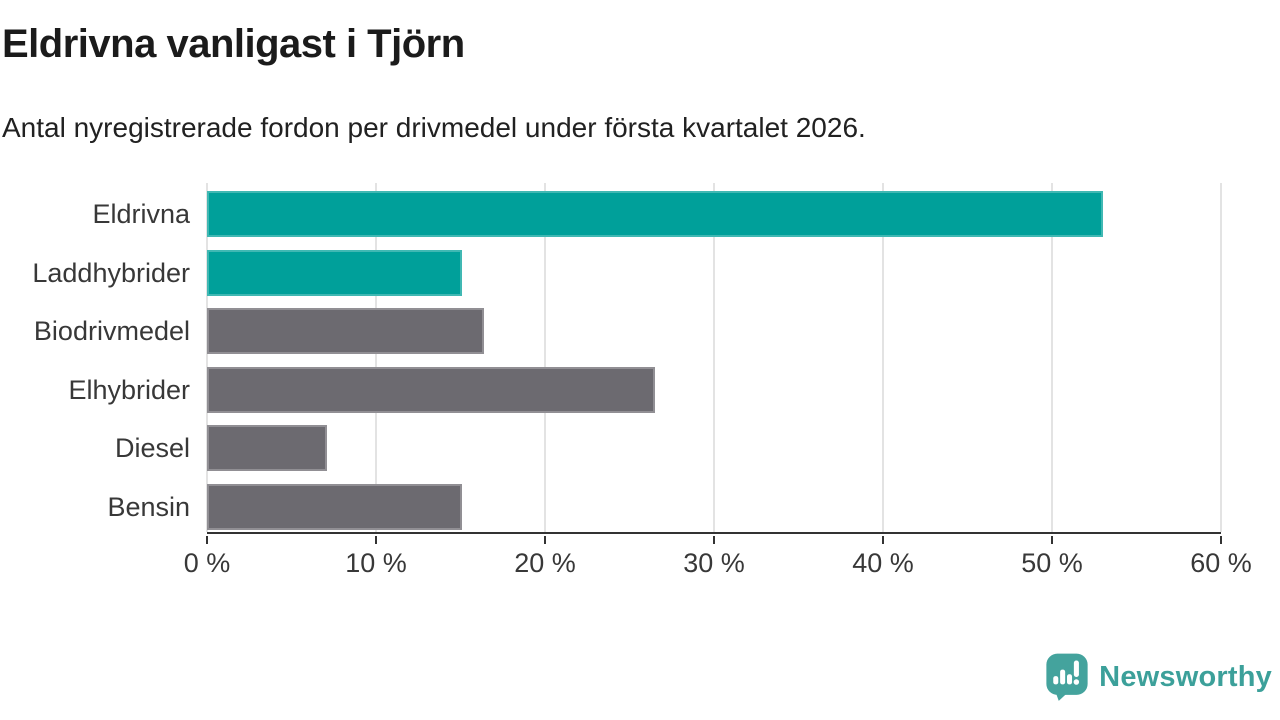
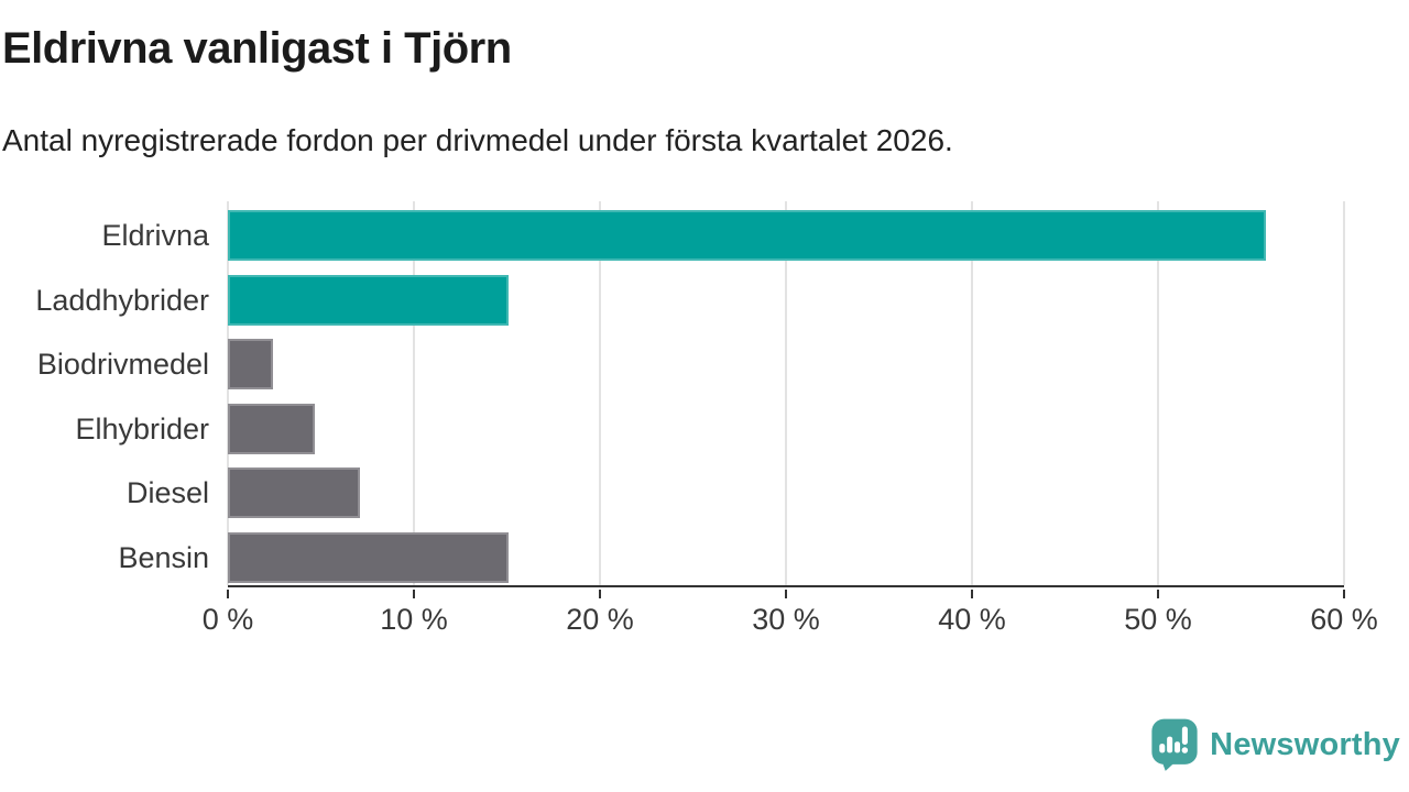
Eldrivna: 53.0% -> 55.8%
Biodrivmedel: 16.4% -> 2.4%
Elhybrider: 26.5% -> 4.7%
